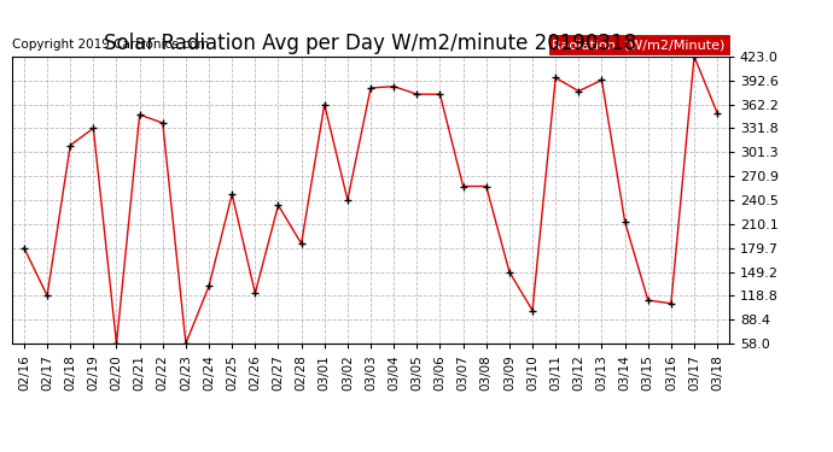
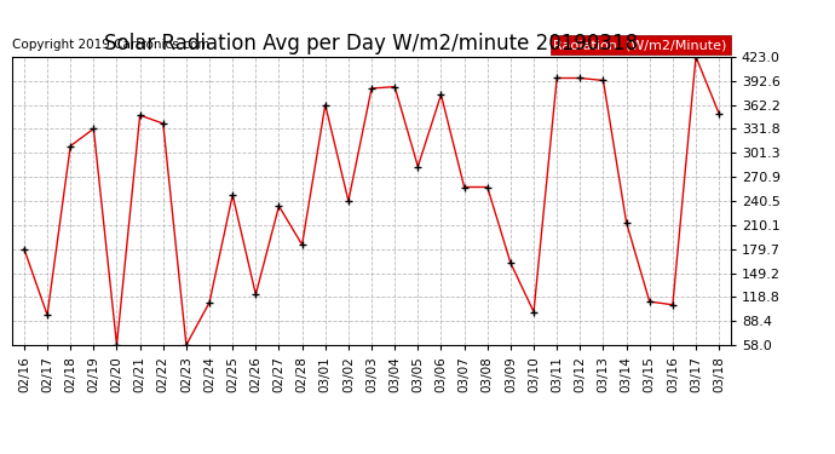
02/17: 119 -> 96
02/24: 131 -> 112
03/05: 375 -> 284
03/09: 149 -> 162
03/12: 379 -> 396
